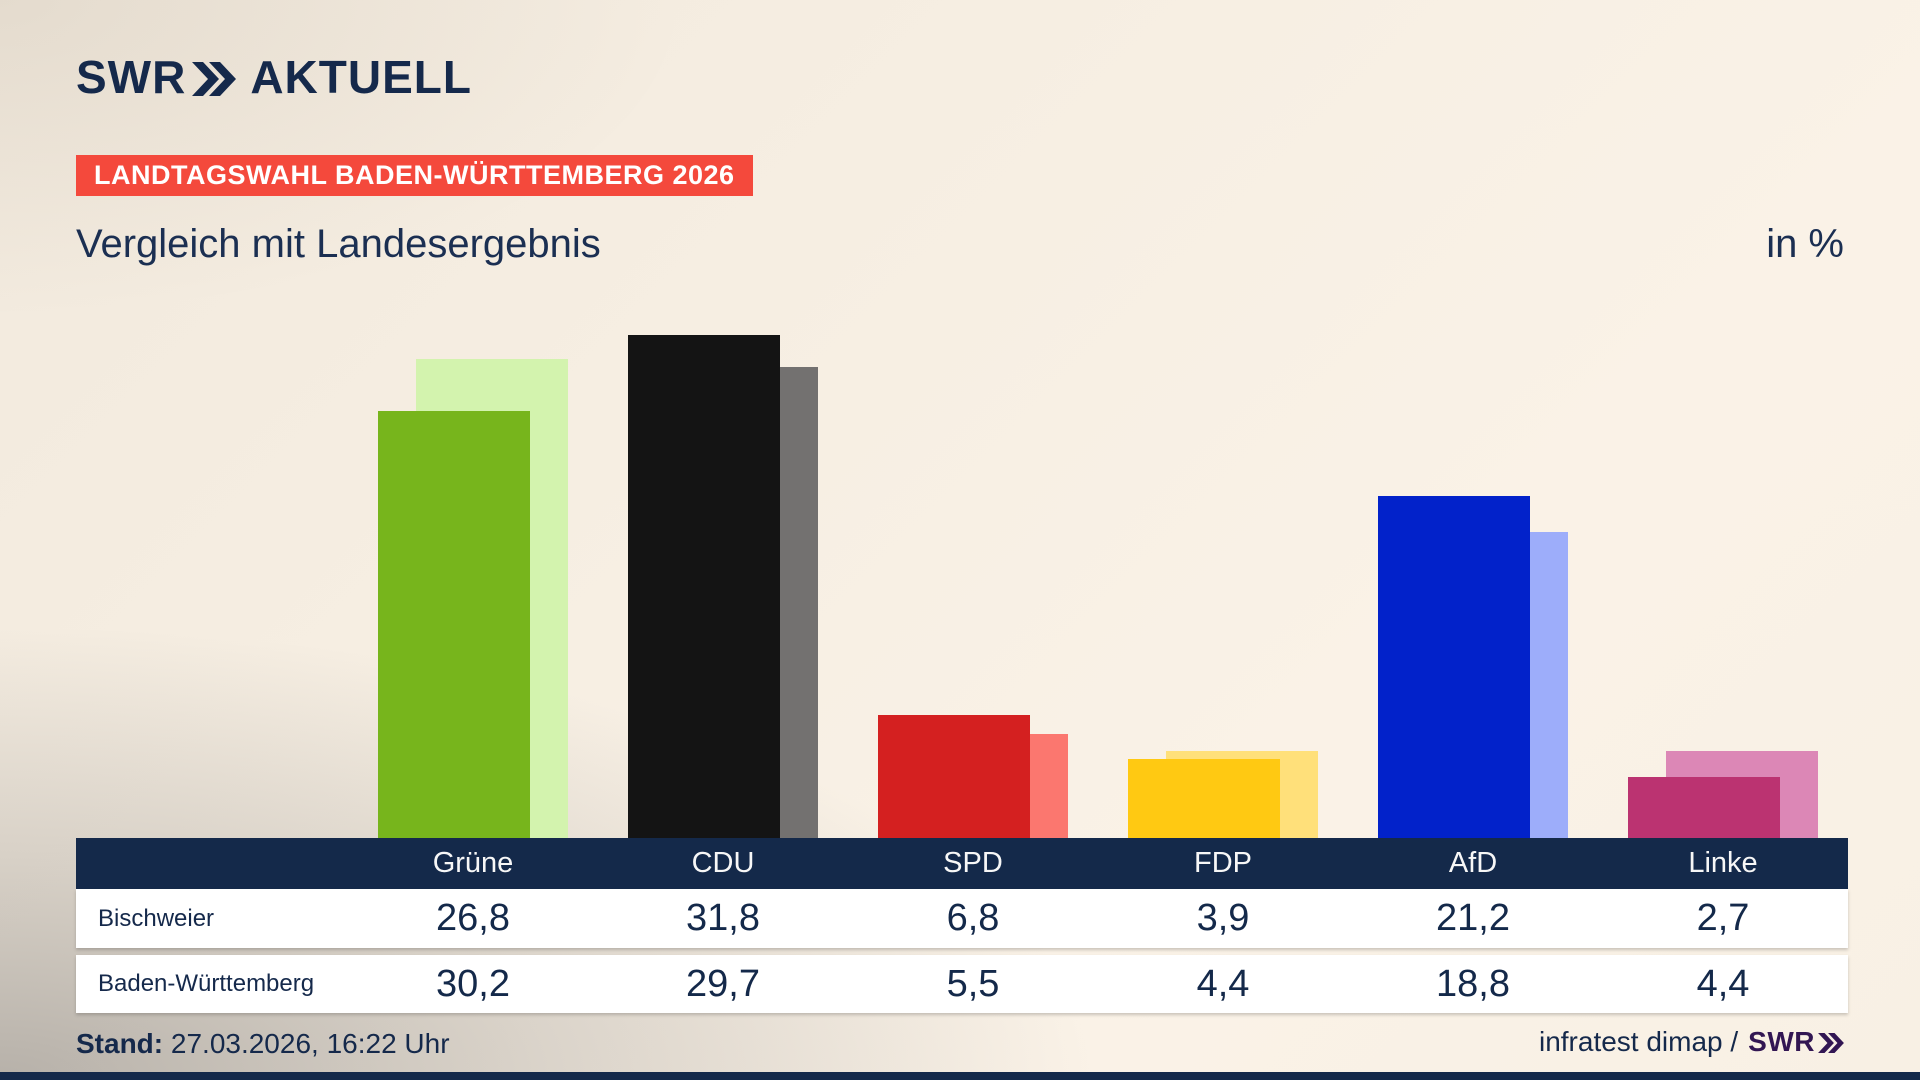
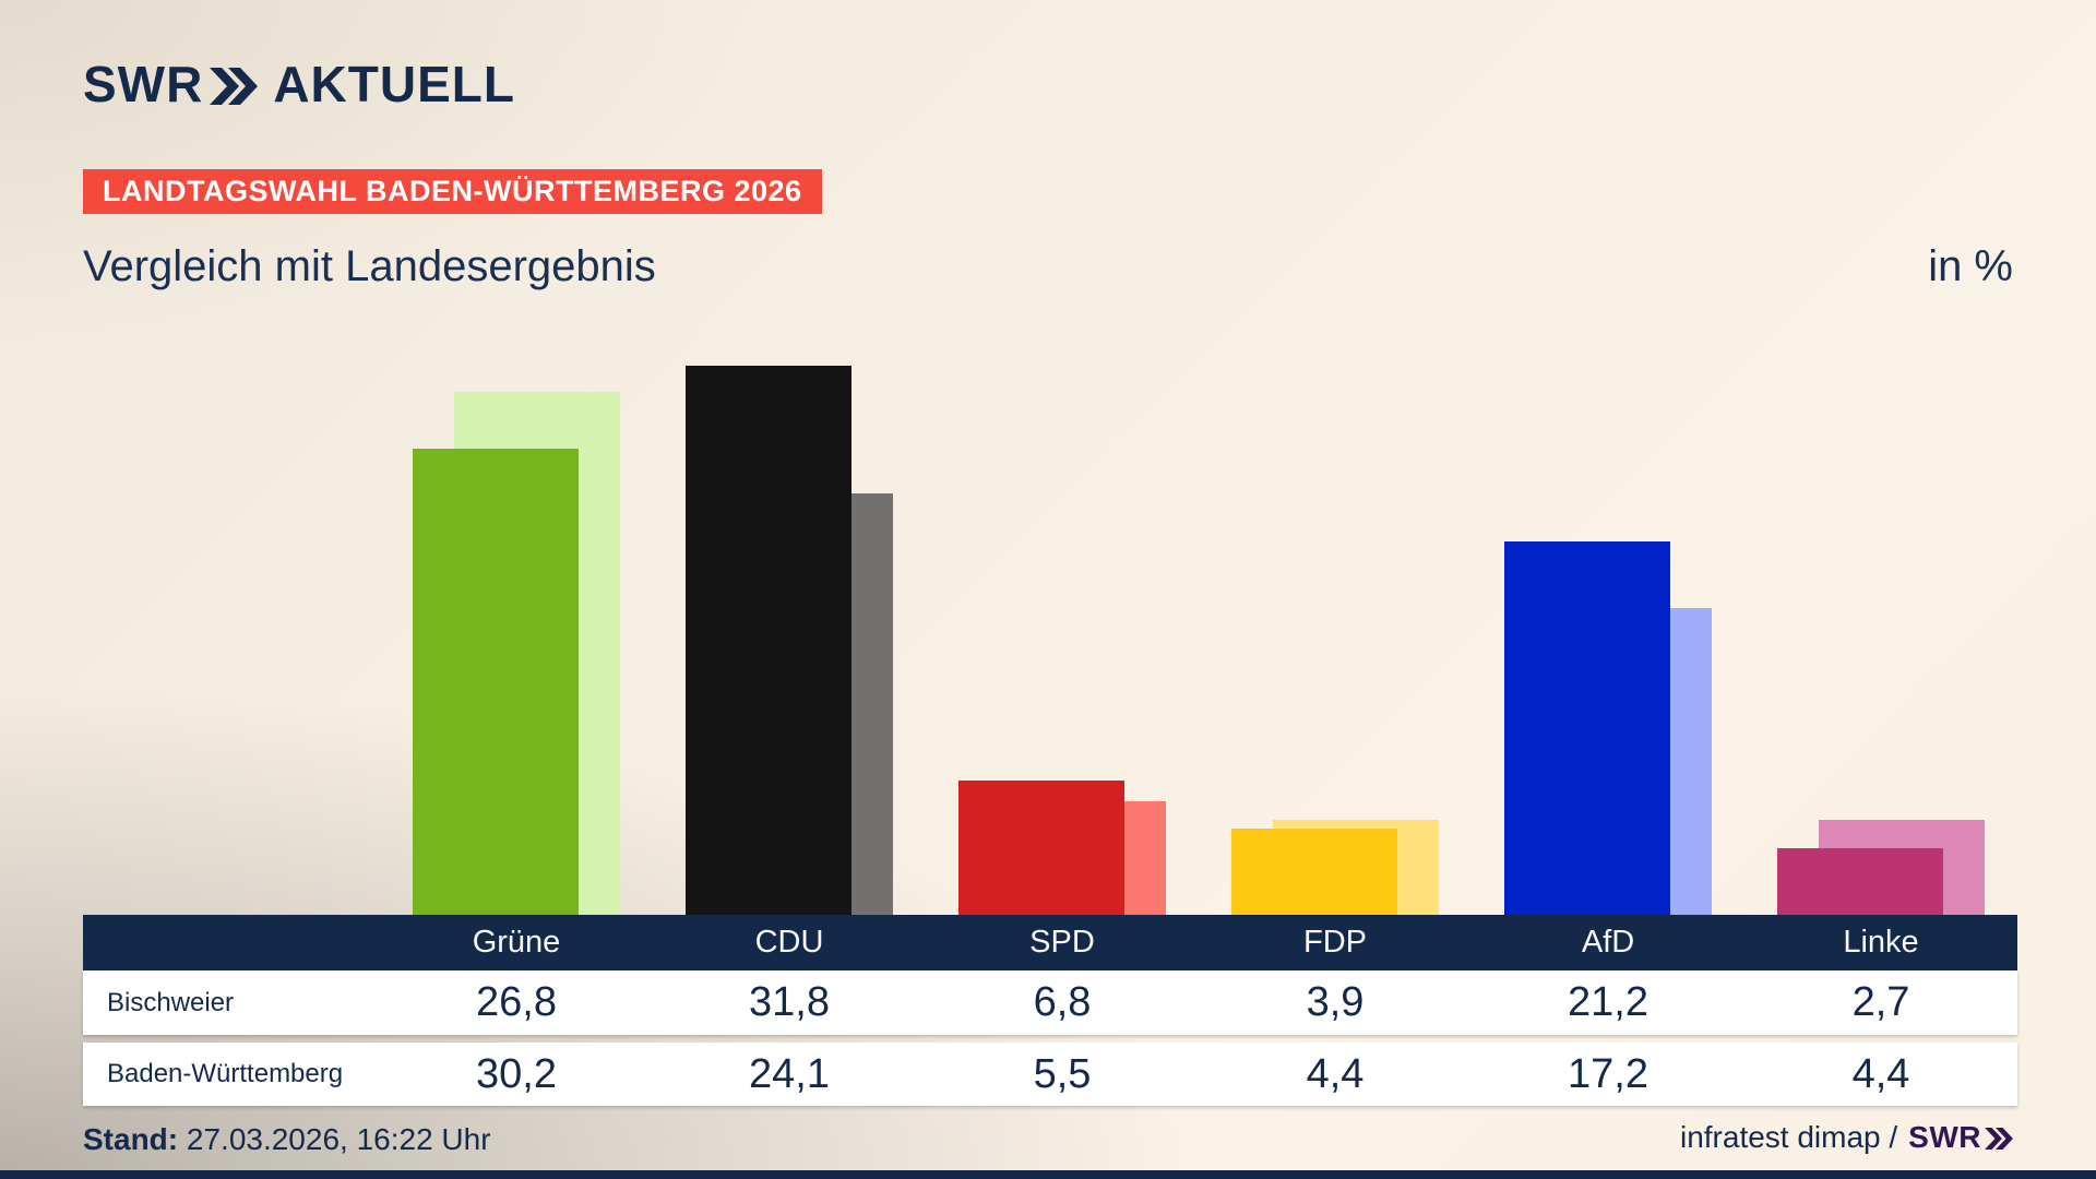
Baden-Württemberg/CDU: 29,7 -> 24,1
Baden-Württemberg/AfD: 18,8 -> 17,2
